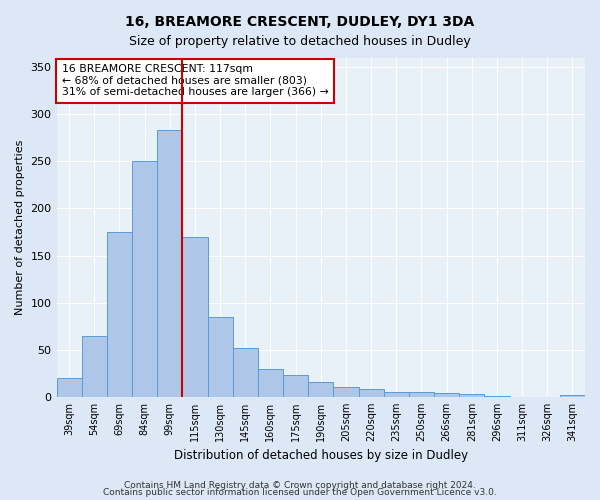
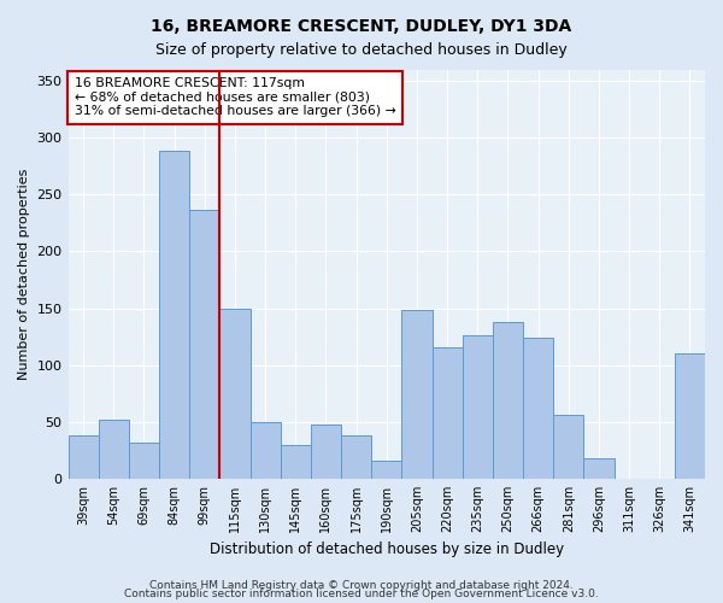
39sqm: 20 -> 38
54sqm: 65 -> 52
69sqm: 175 -> 32
84sqm: 250 -> 288
99sqm: 283 -> 236
115sqm: 170 -> 150
130sqm: 85 -> 50
145sqm: 52 -> 30
160sqm: 30 -> 48
175sqm: 23 -> 38
205sqm: 11 -> 148
220sqm: 8 -> 116
235sqm: 5 -> 126
250sqm: 5 -> 138
266sqm: 4 -> 124
281sqm: 3 -> 56
296sqm: 1 -> 18
341sqm: 2 -> 110
